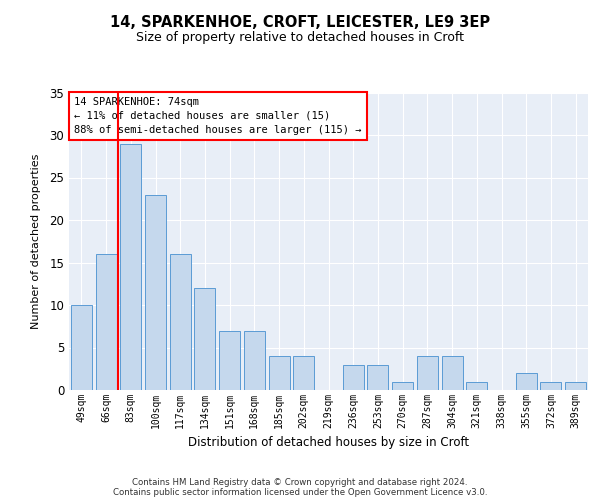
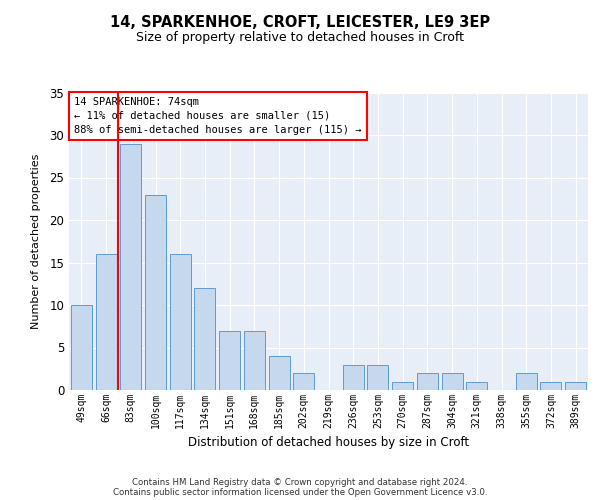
202sqm: 4 -> 2
287sqm: 4 -> 2
304sqm: 4 -> 2
